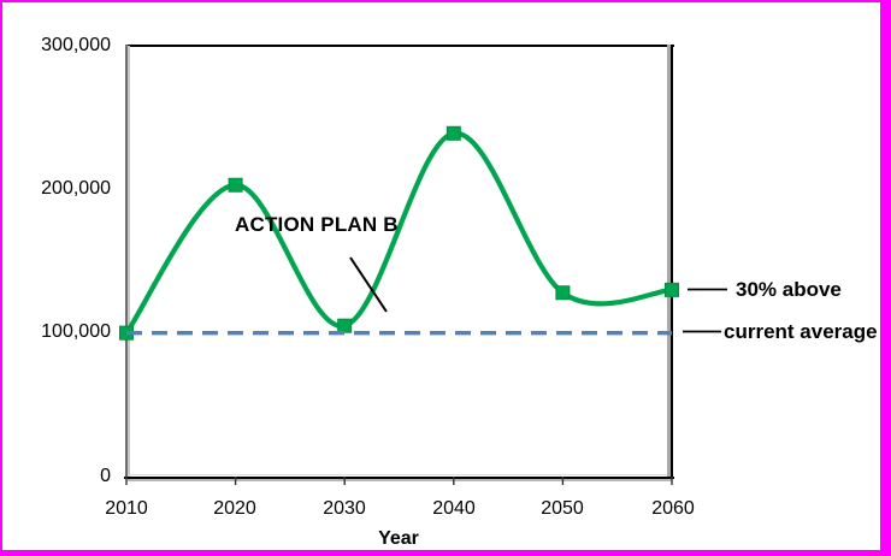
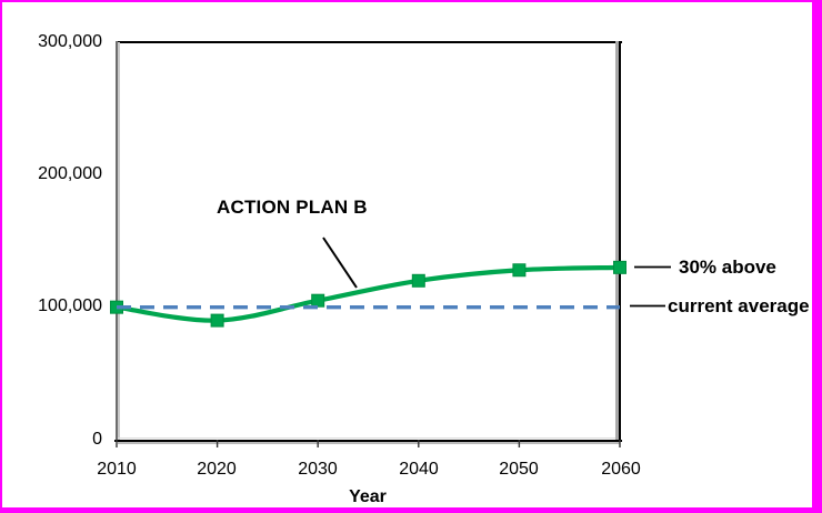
ACTION PLAN B/2020: 203000 -> 90000
ACTION PLAN B/2040: 239000 -> 120000
